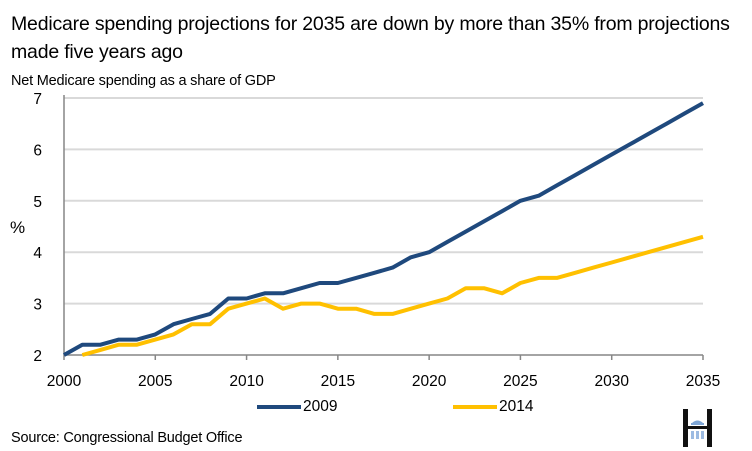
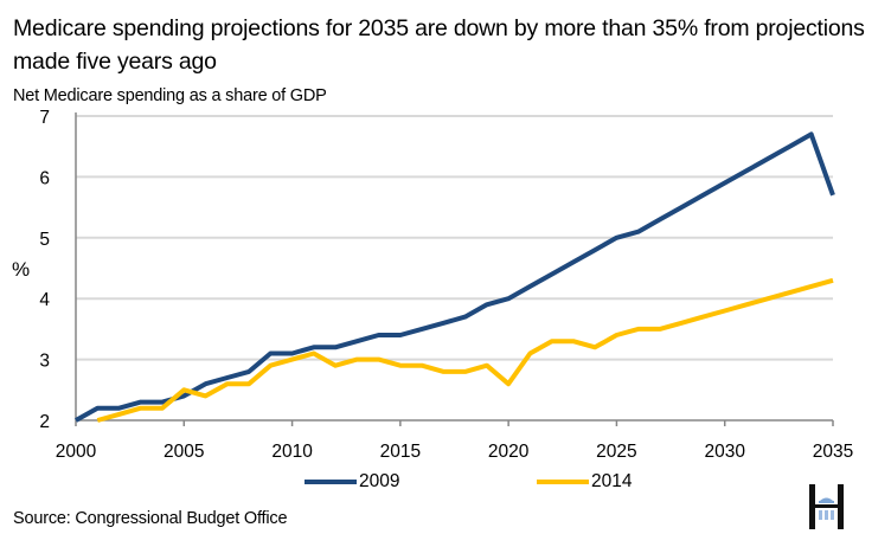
2014/2005: 2.3 -> 2.5
2014/2020: 3.0 -> 2.6
2009/2035: 6.9 -> 5.7
